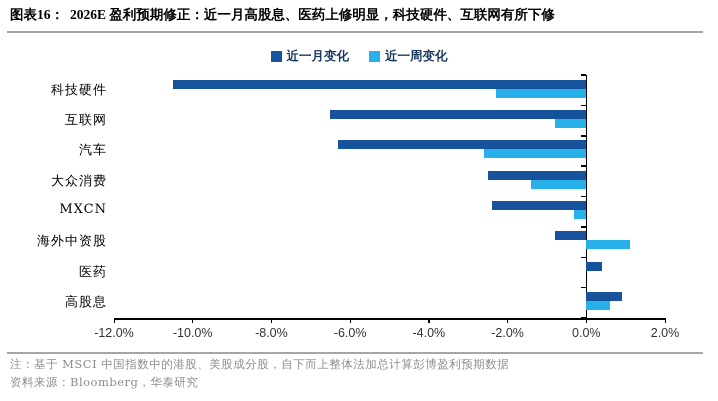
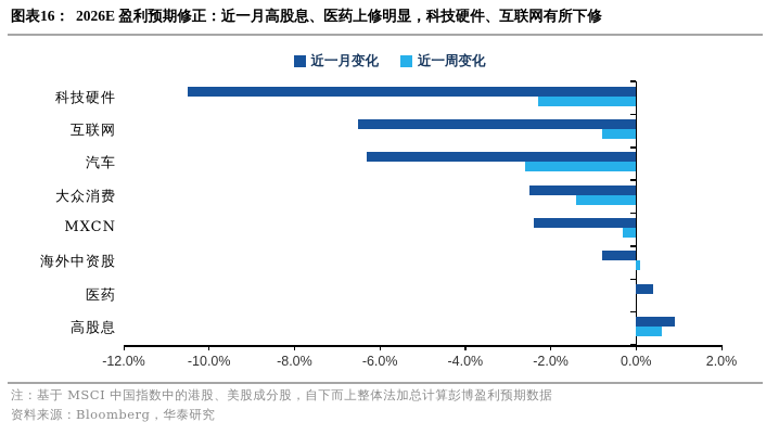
近一周变化/海外中资股: 1.1% -> 0.1%
